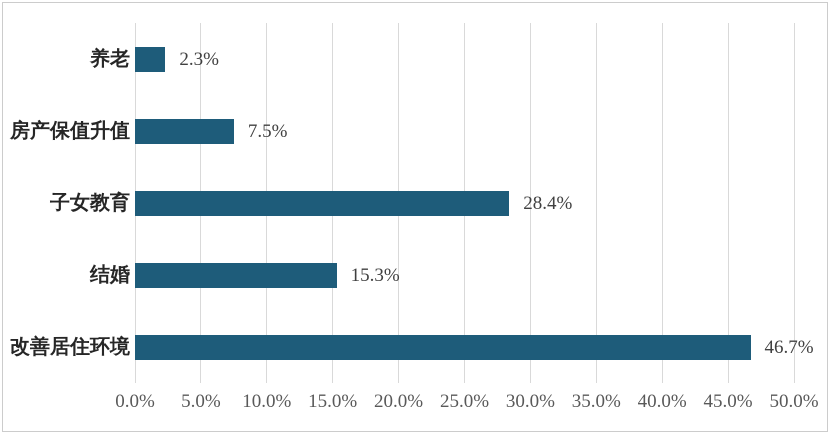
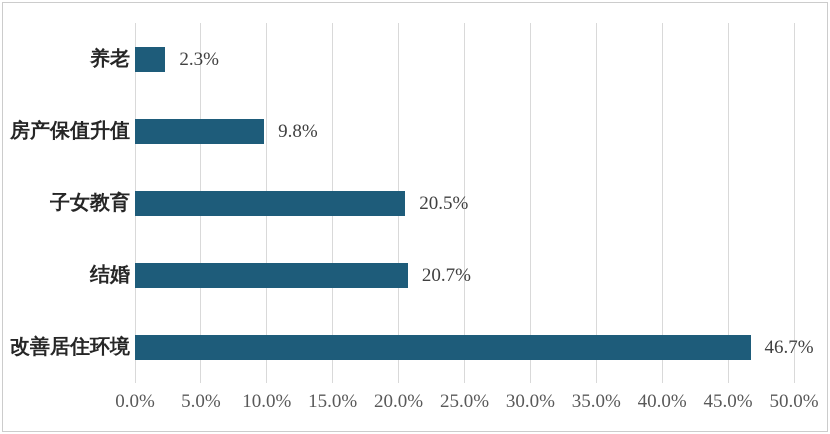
房产保值升值: 7.5% -> 9.8%
子女教育: 28.4% -> 20.5%
结婚: 15.3% -> 20.7%
